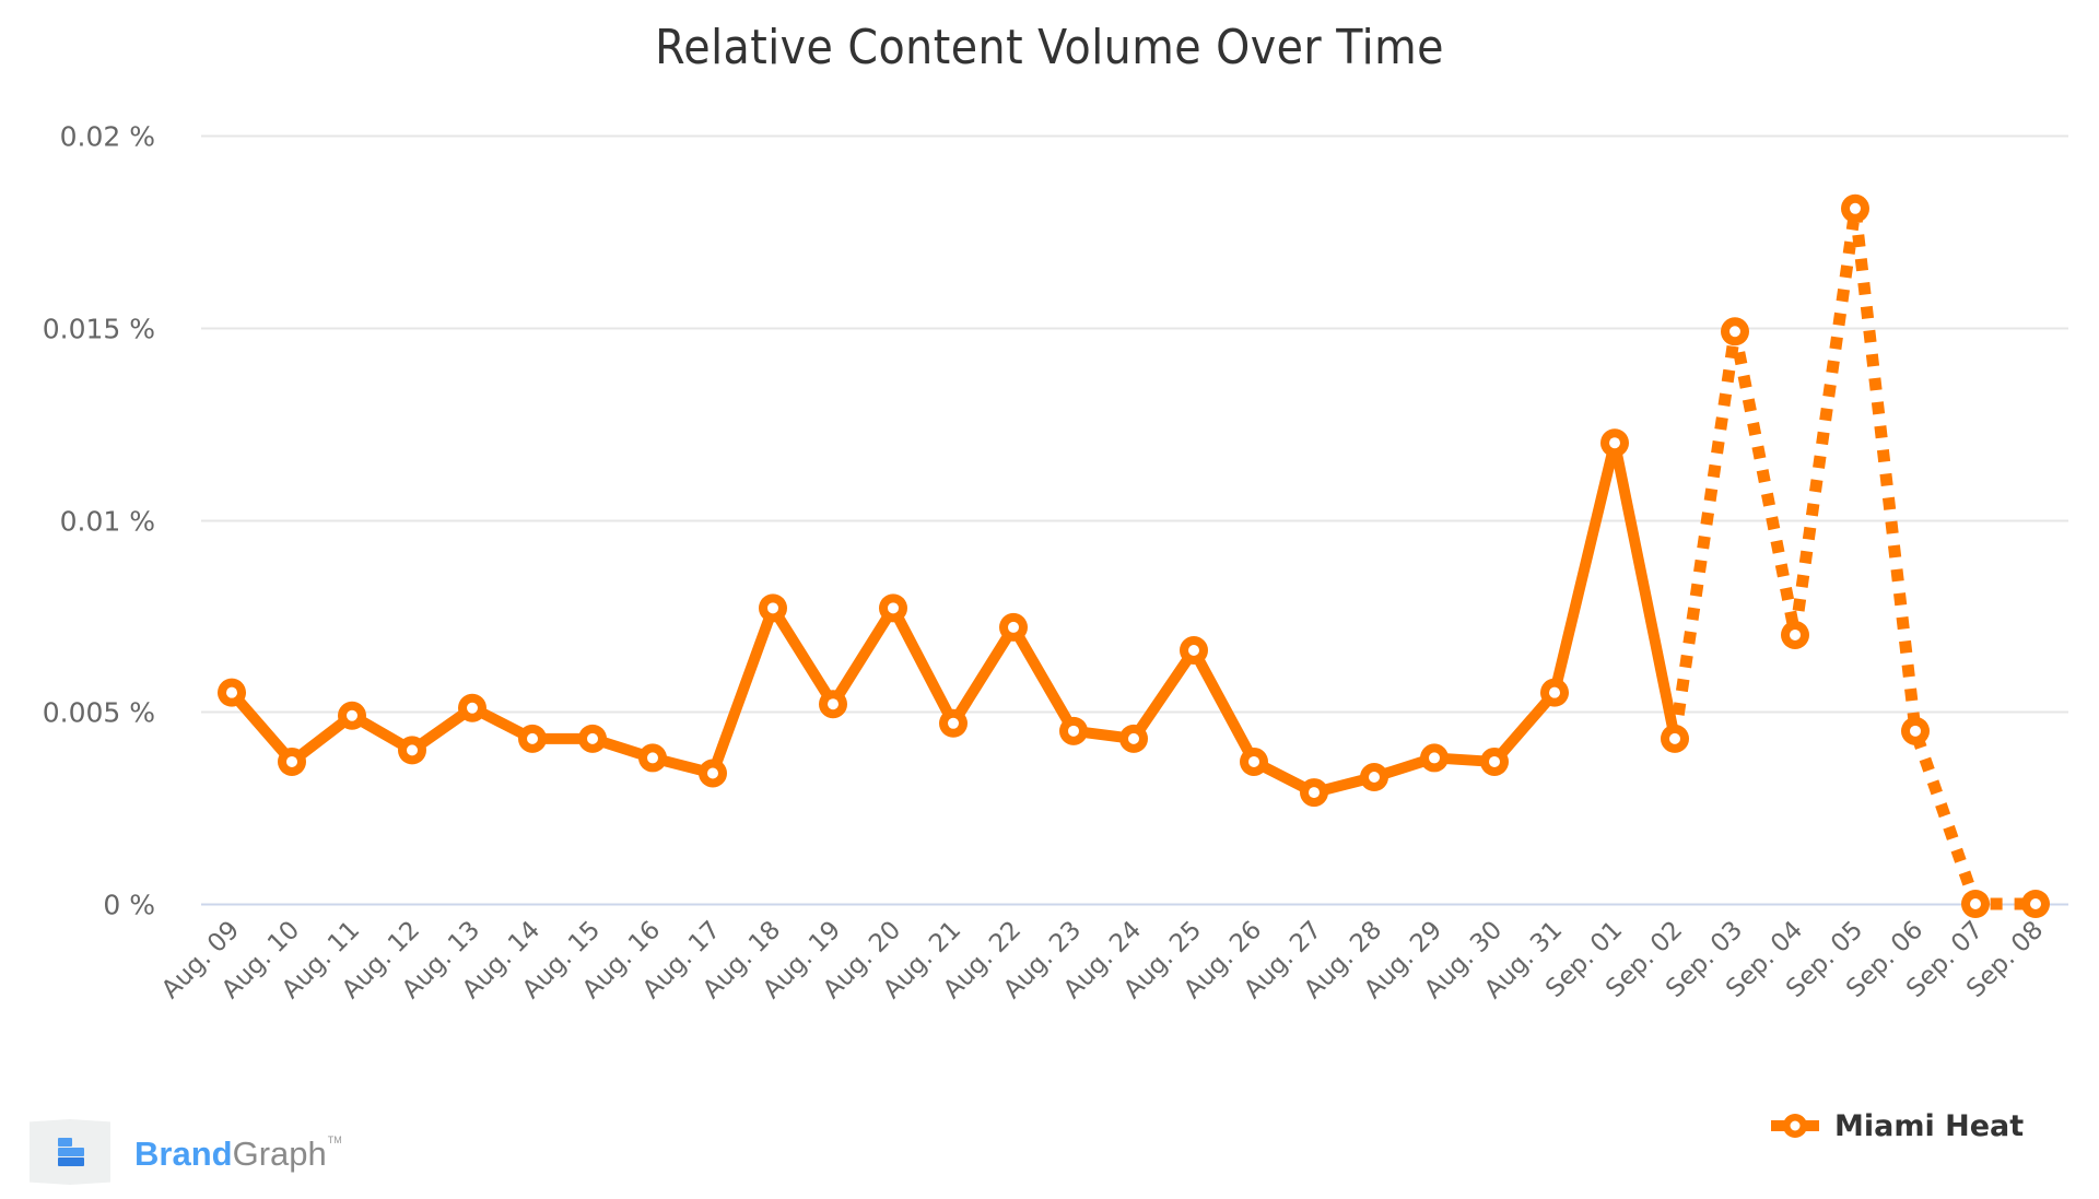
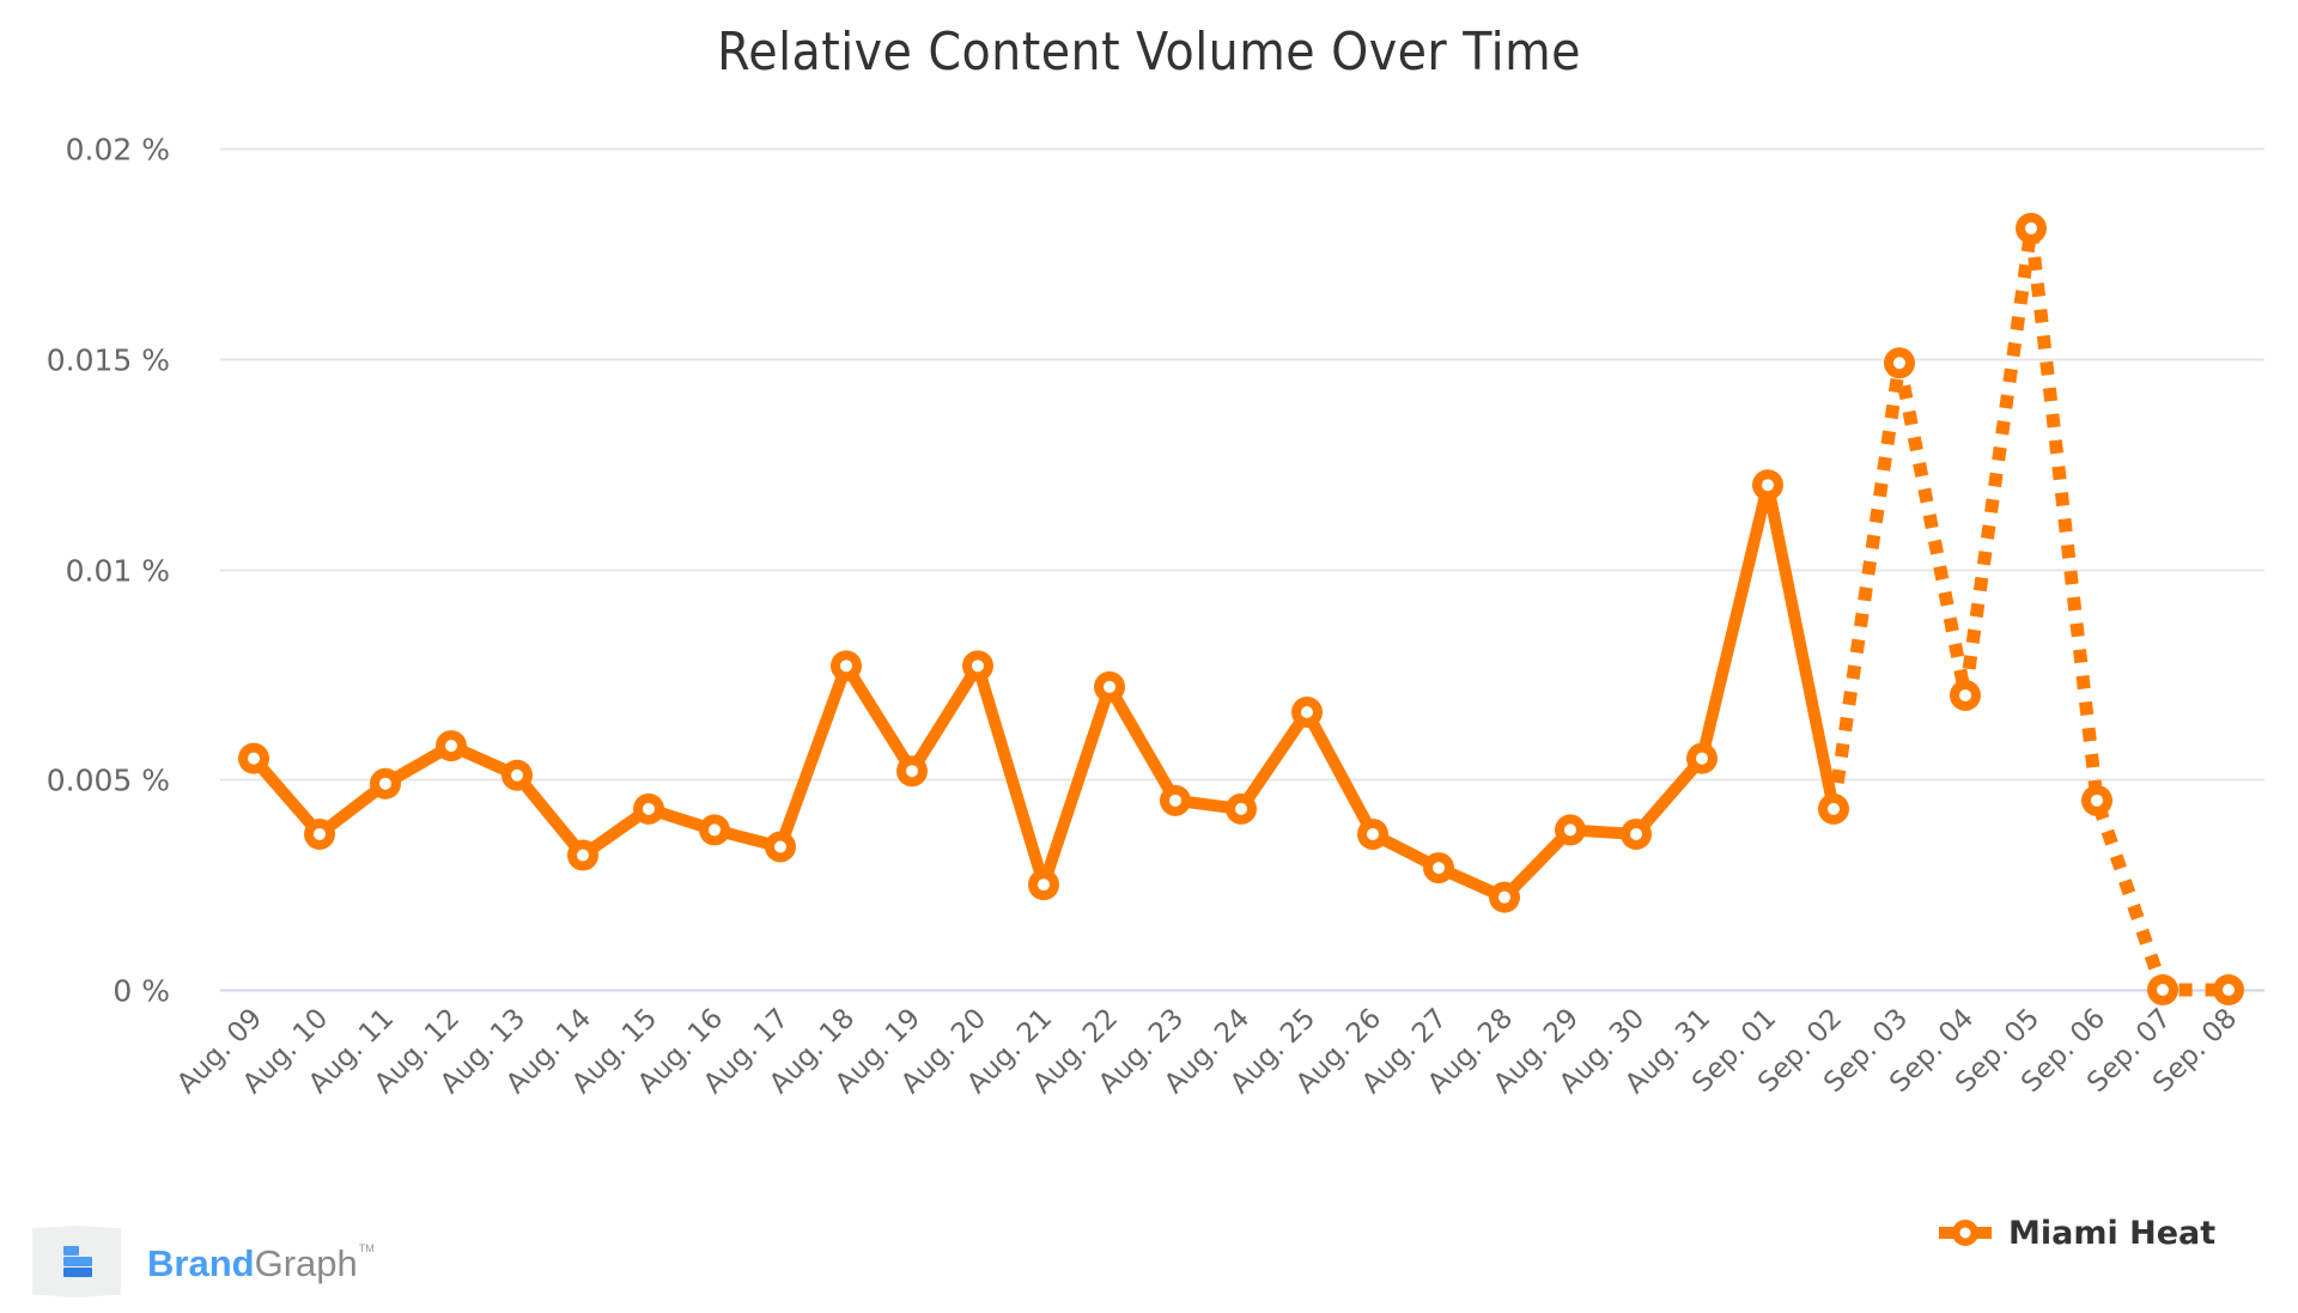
Aug. 12: 0.0040% -> 0.0058%
Aug. 14: 0.0043% -> 0.0032%
Aug. 21: 0.0047% -> 0.0025%
Aug. 28: 0.0033% -> 0.0022%
